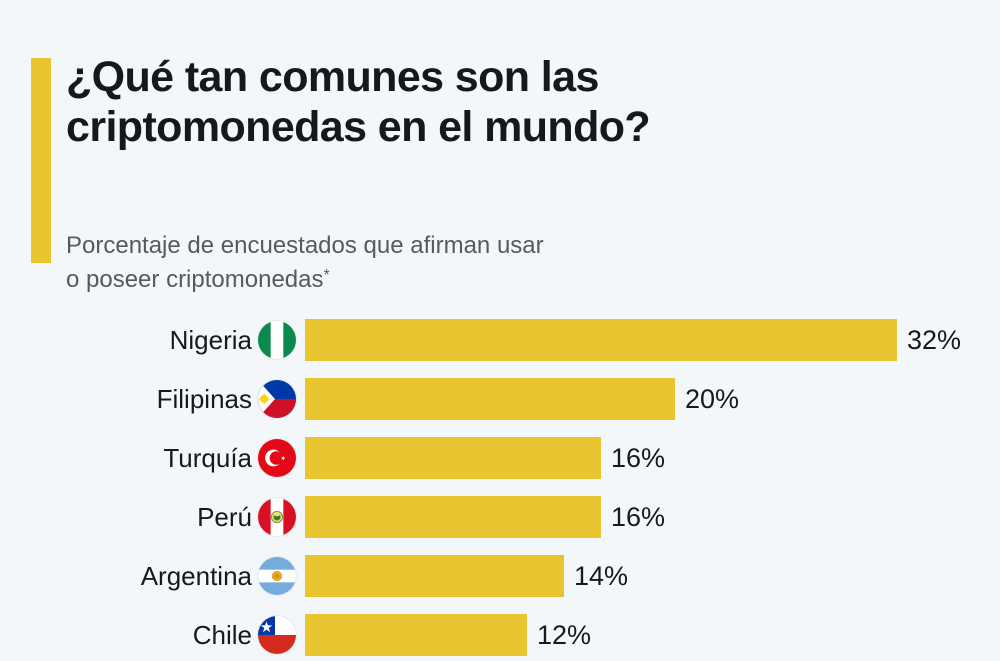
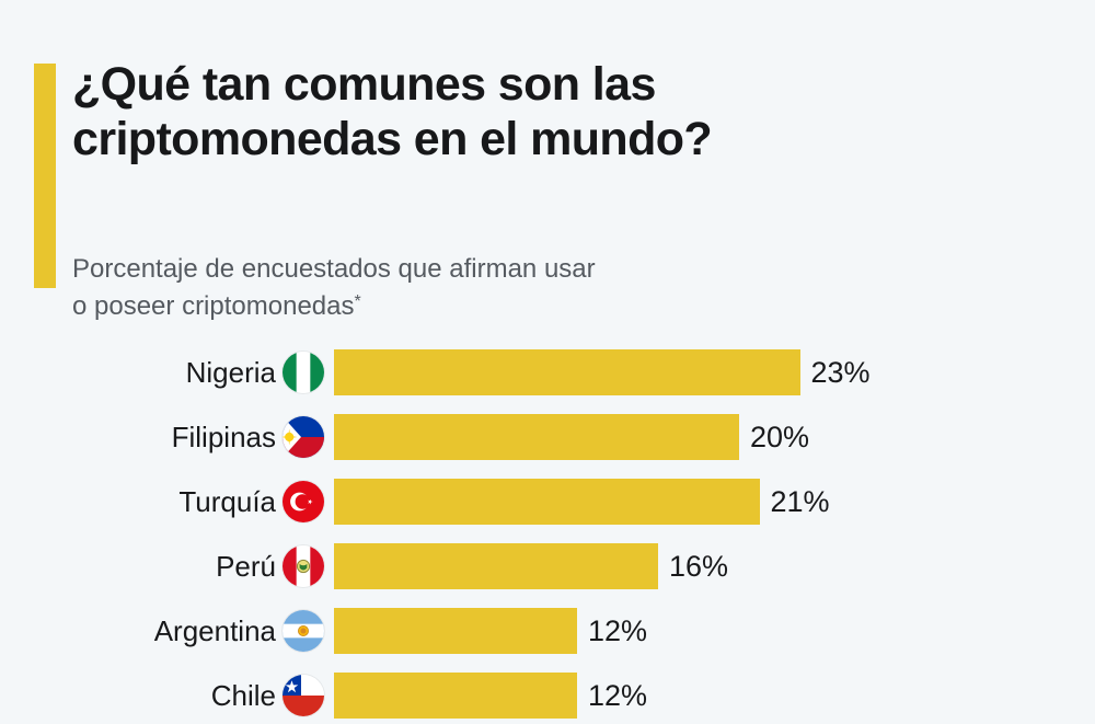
Nigeria: 32% -> 23%
Turquía: 16% -> 21%
Argentina: 14% -> 12%
